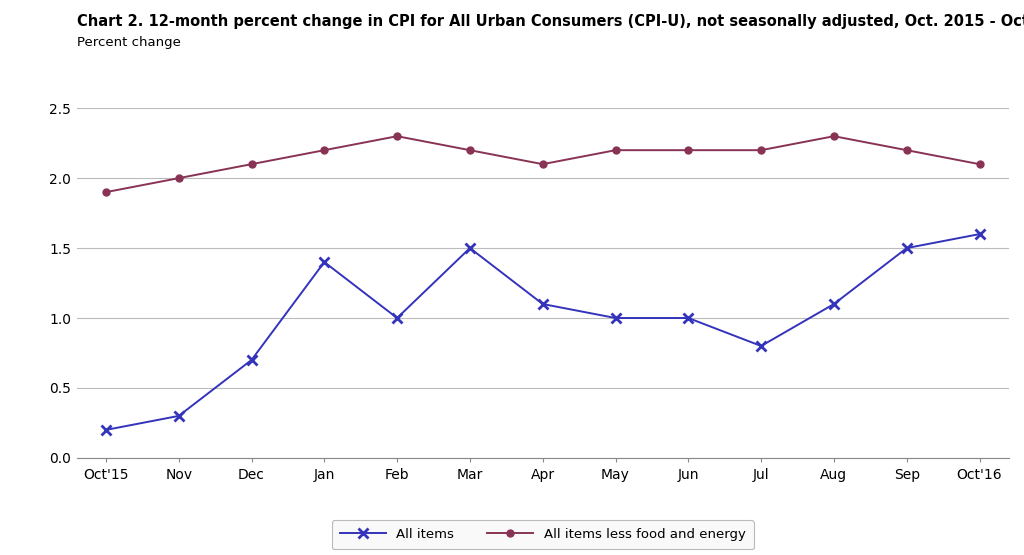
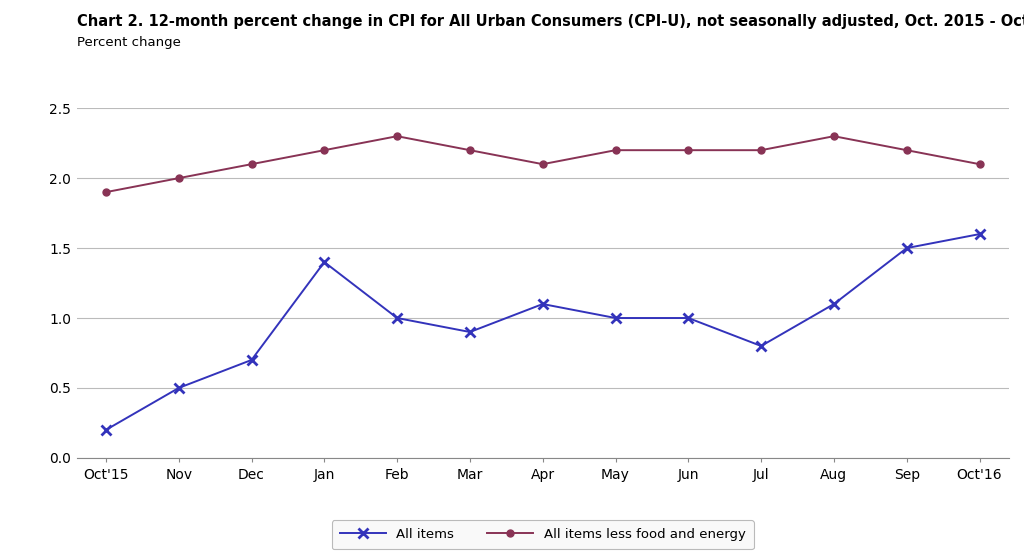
All items/Nov: 0.3 -> 0.5
All items/Mar: 1.5 -> 0.9
